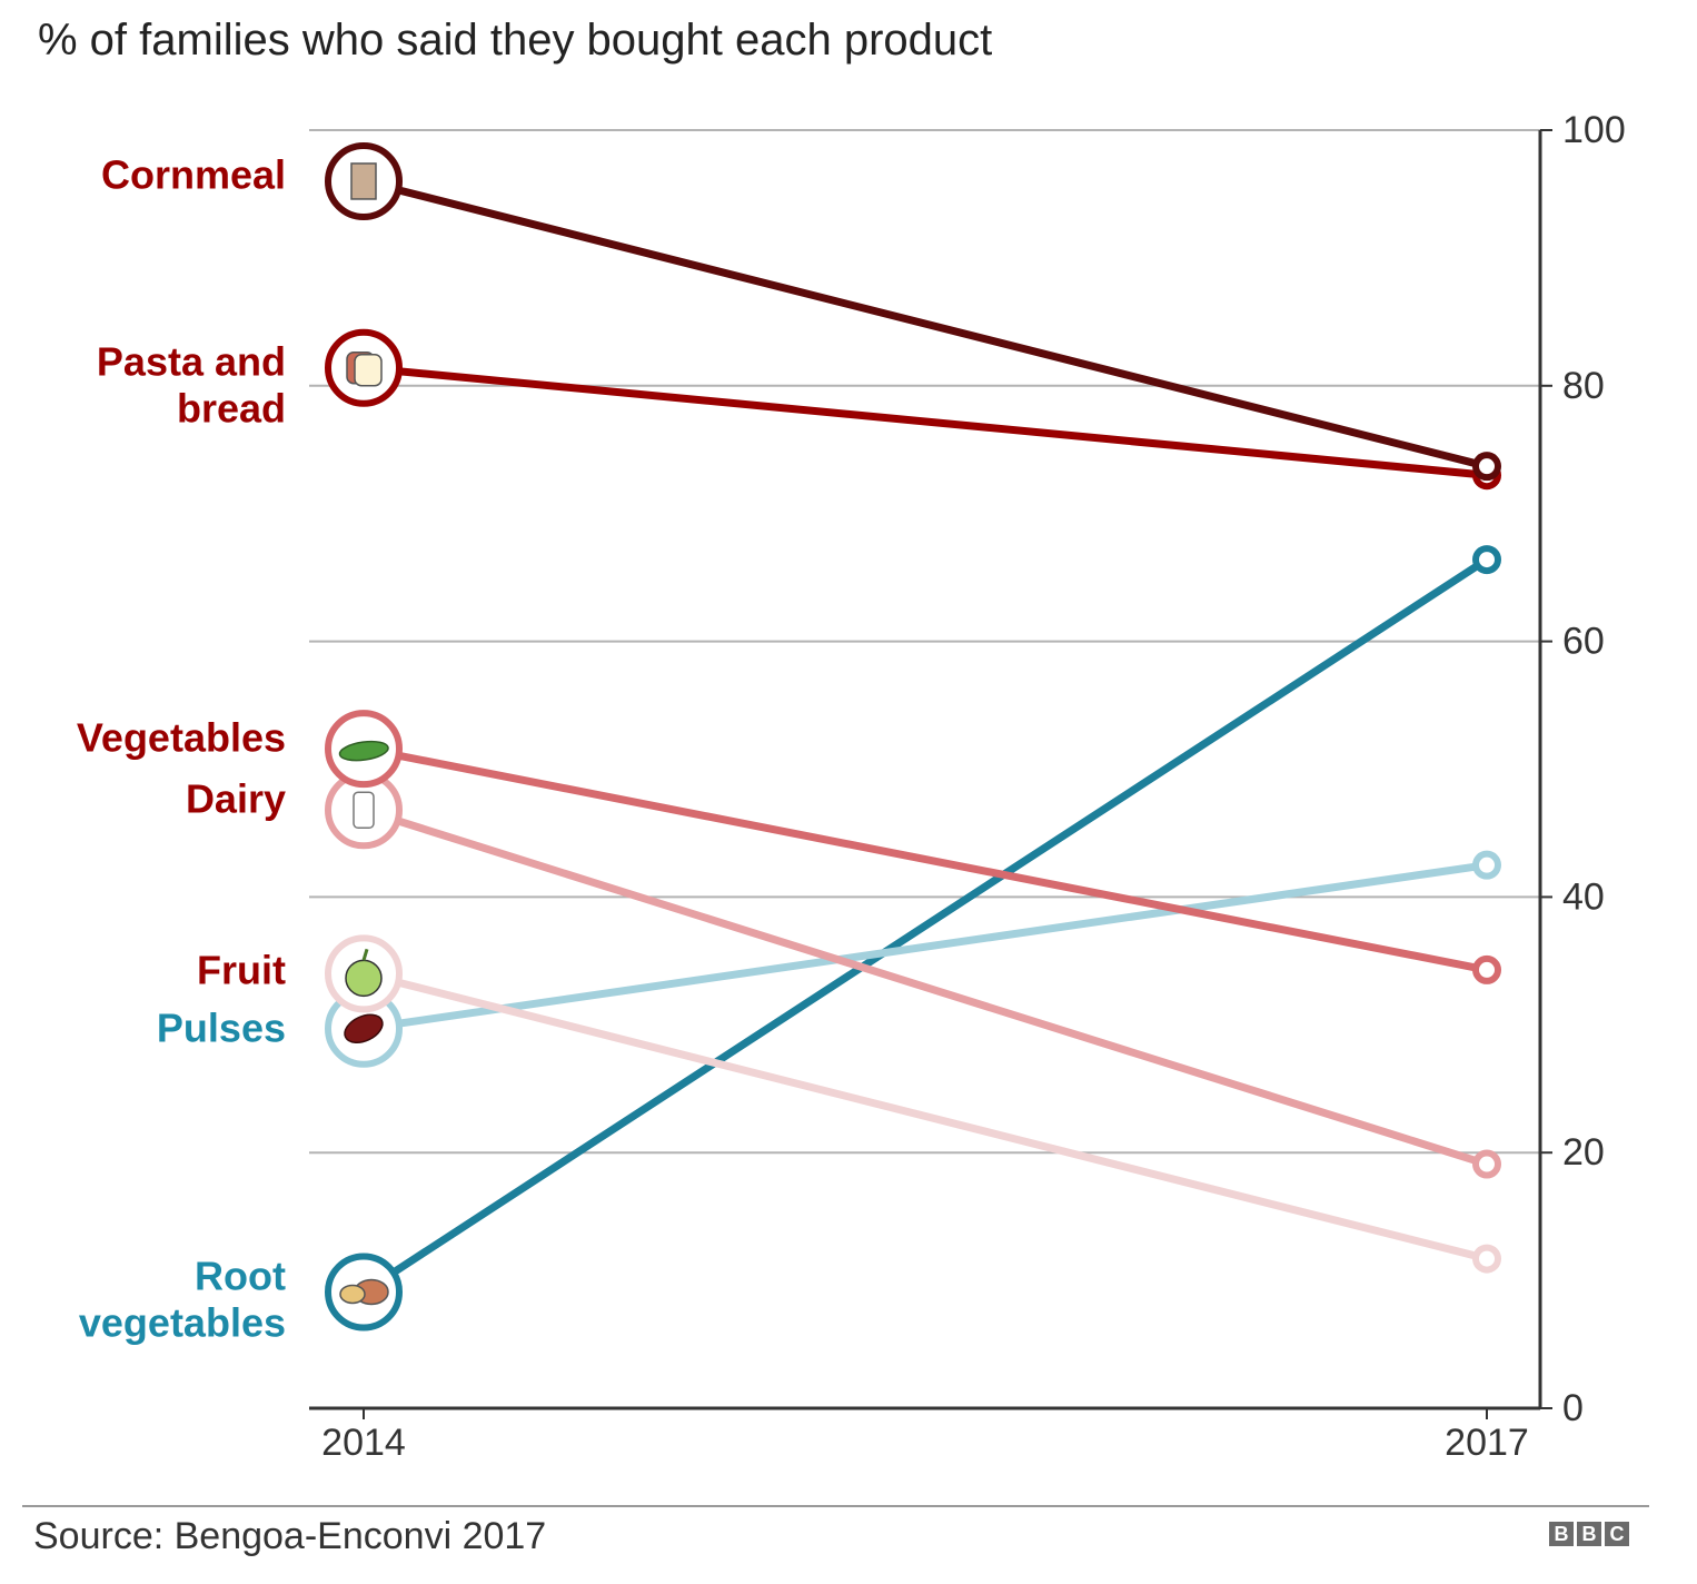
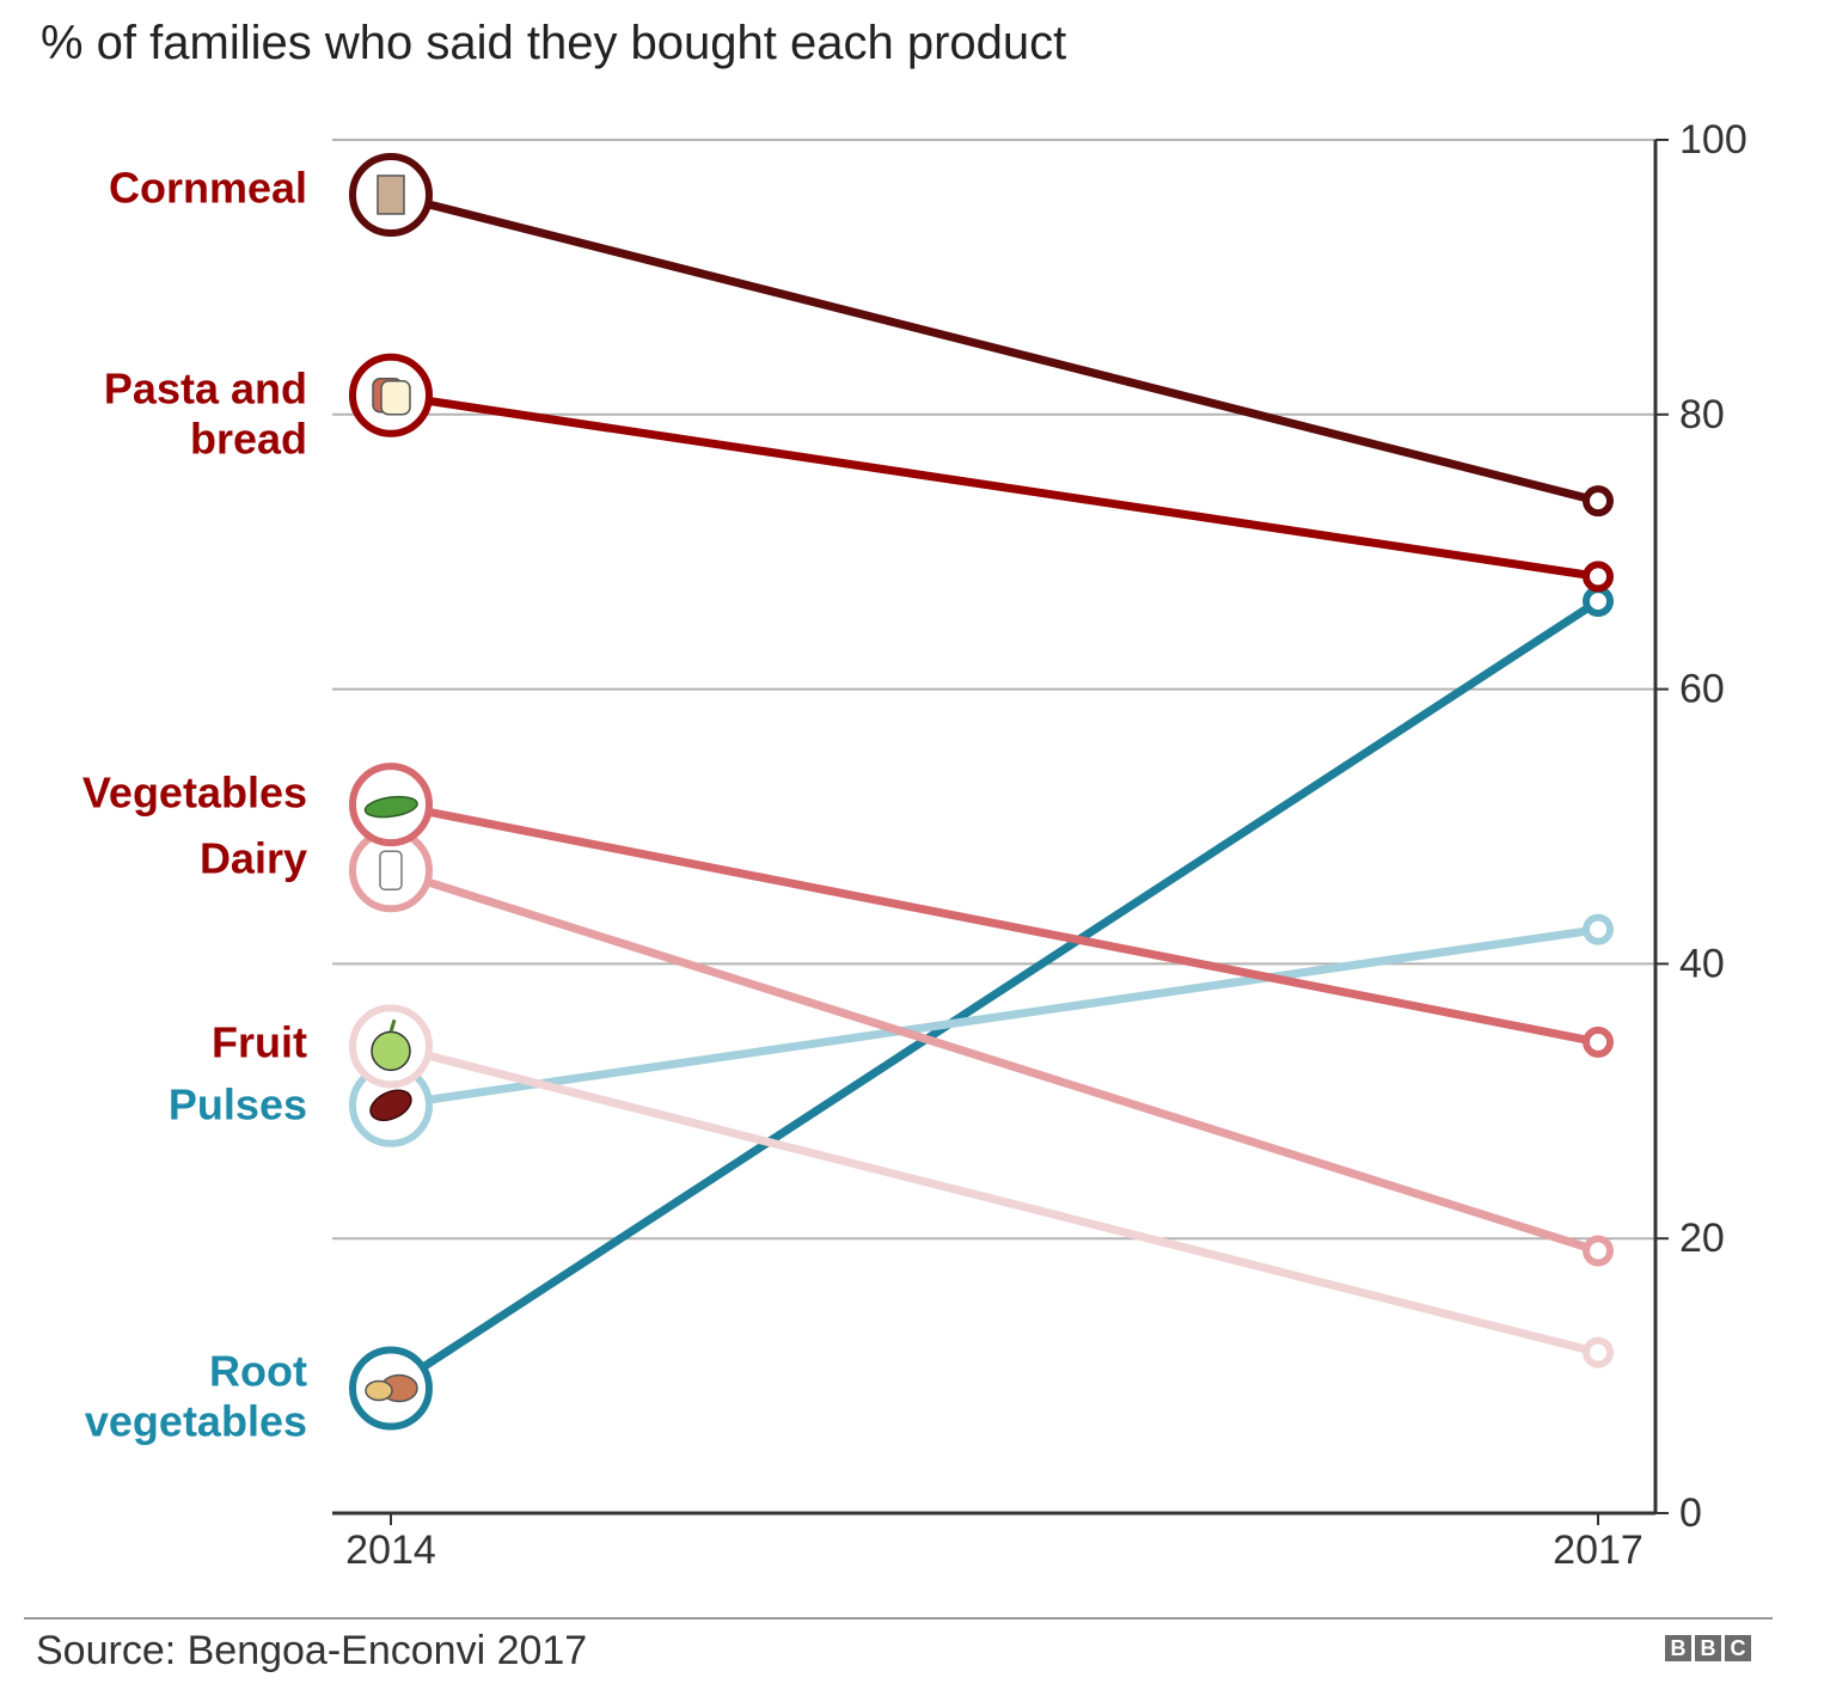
Pasta and bread/2017: 73.0 -> 68.2
